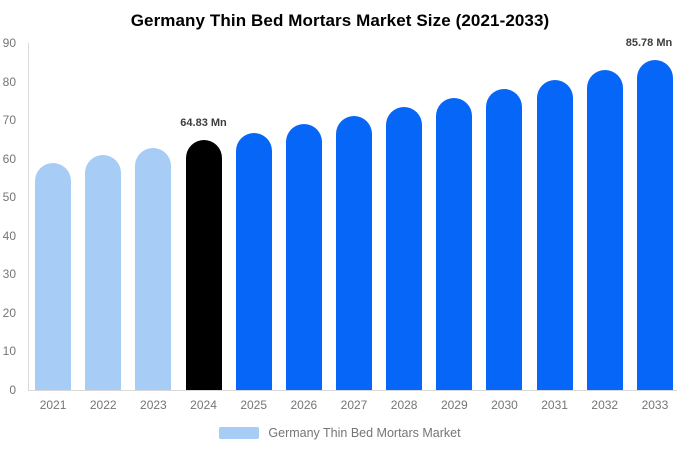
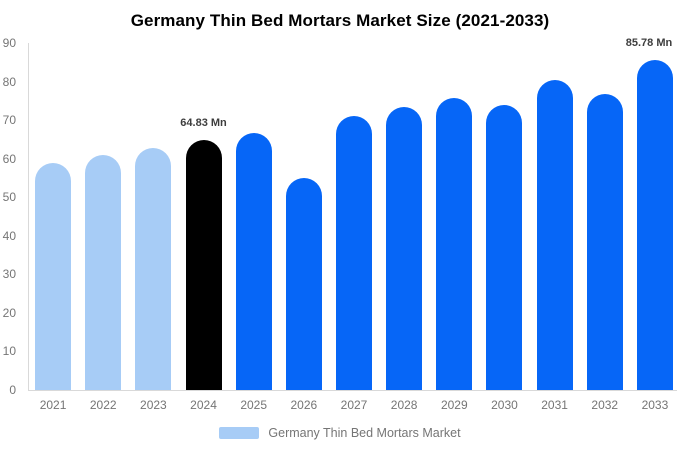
2026: 69 -> 55
2030: 78 -> 74
2032: 83 -> 77
